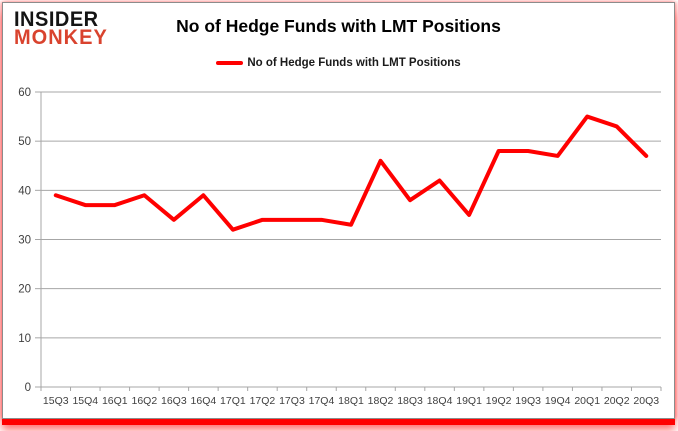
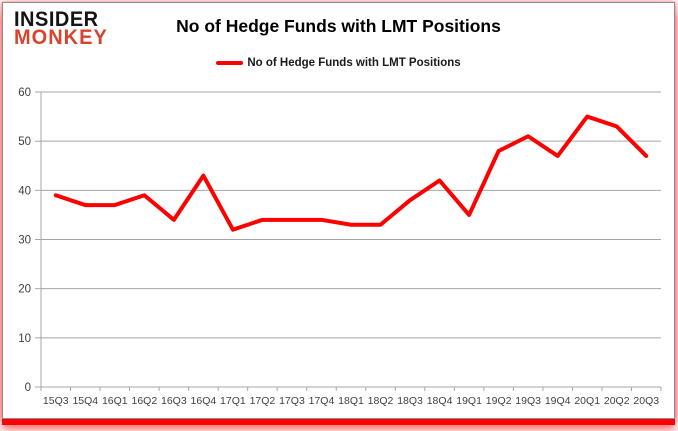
16Q4: 39 -> 43
18Q2: 46 -> 33
19Q3: 48 -> 51
